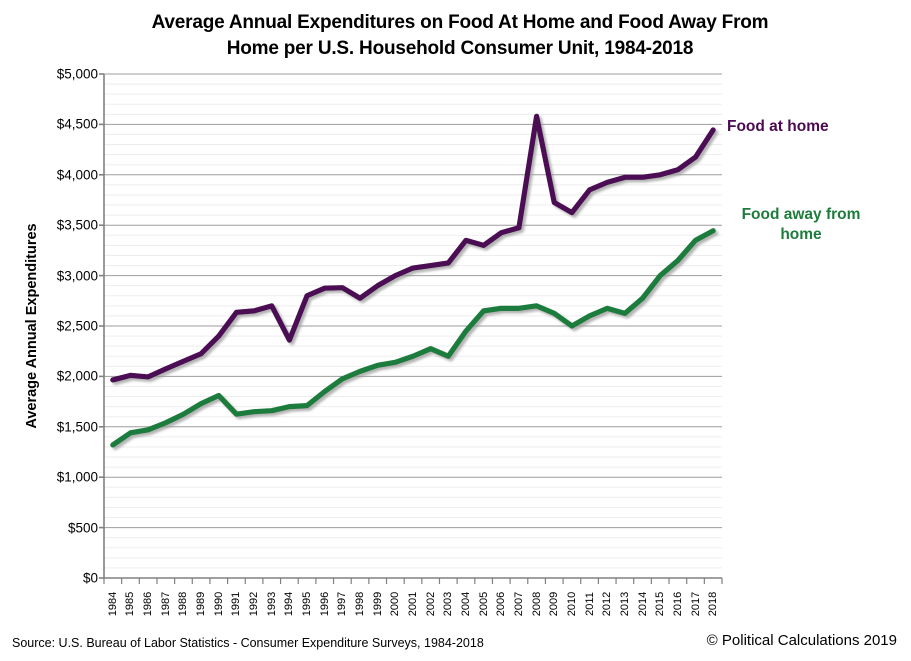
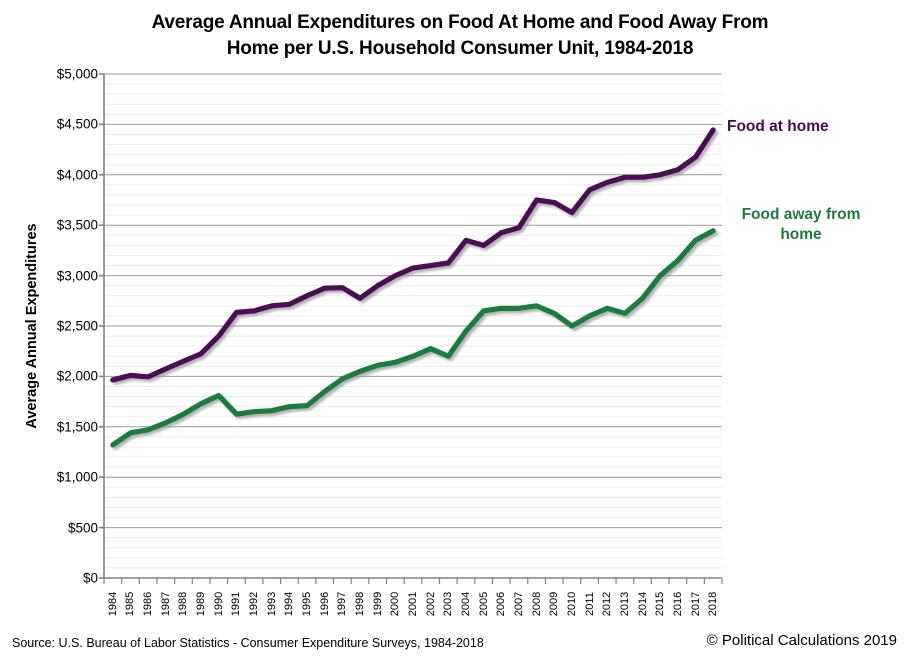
Food at home/1994: $2360 -> $2720
Food at home/2008: $4580 -> $3750
